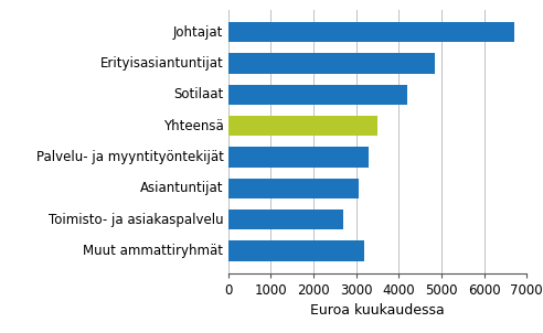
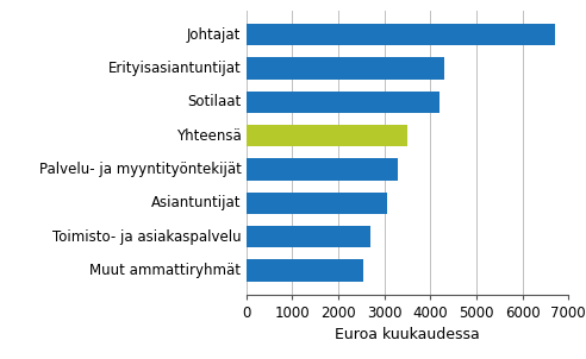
Erityisasiantuntijat: 4850 -> 4300
Muut ammattiryhmät: 3200 -> 2550
